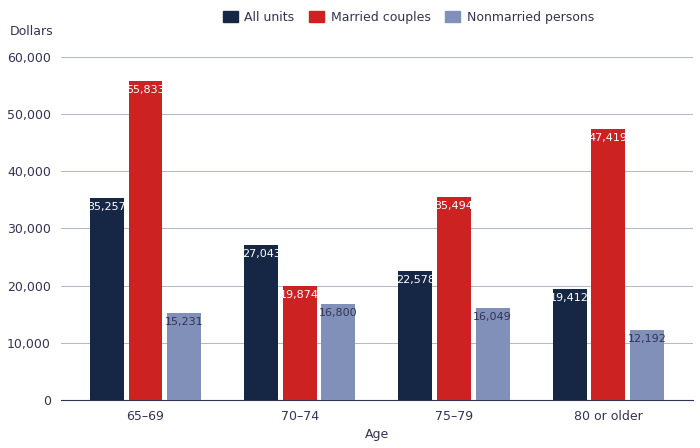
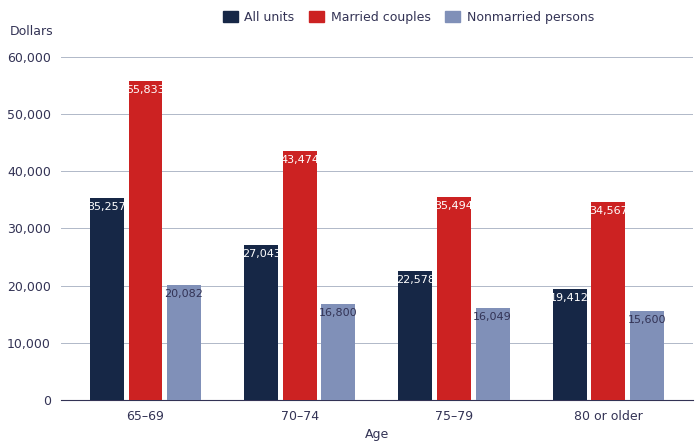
Nonmarried persons/65–69: 15,231 -> 20,082
Married couples/70–74: 19,874 -> 43,474
Married couples/80 or older: 47,419 -> 34,567
Nonmarried persons/80 or older: 12,192 -> 15,600
